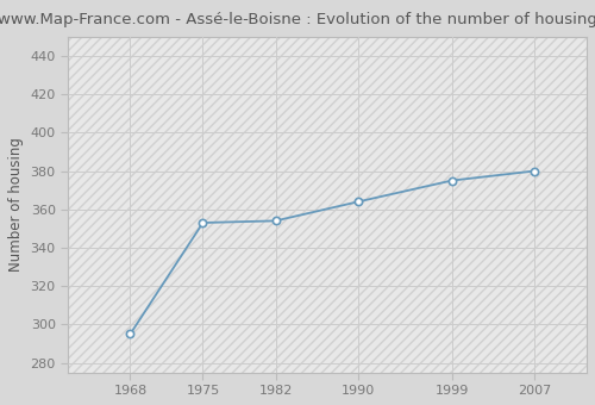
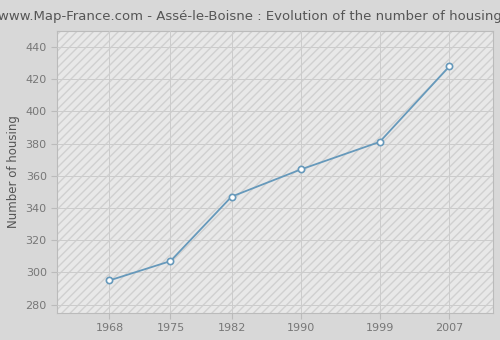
1975: 353 -> 307
1982: 354 -> 347
1999: 375 -> 381
2007: 380 -> 428
